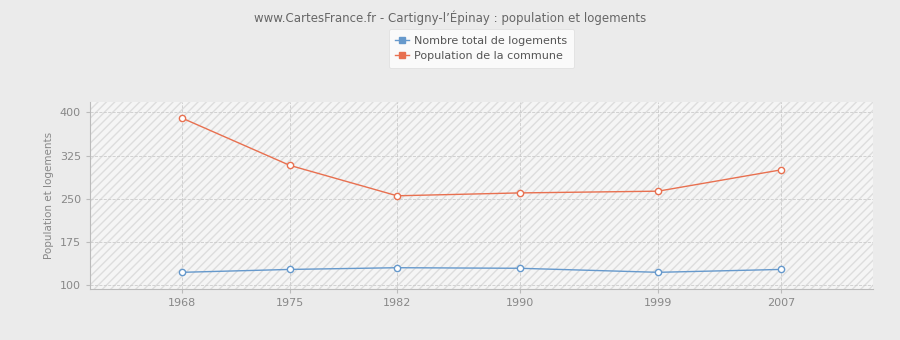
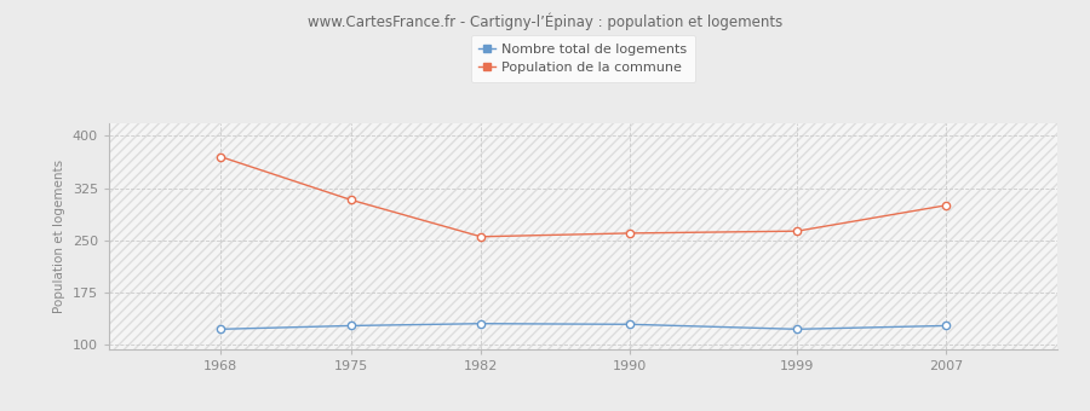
Population de la commune/1968: 390 -> 370
